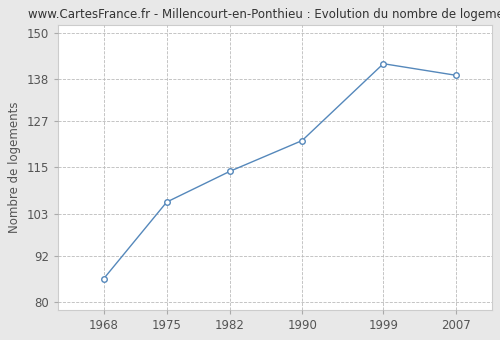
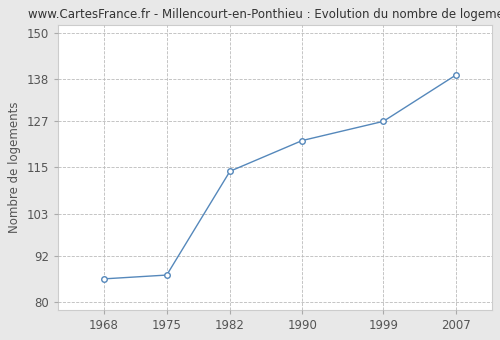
1975: 106 -> 87
1999: 142 -> 127
